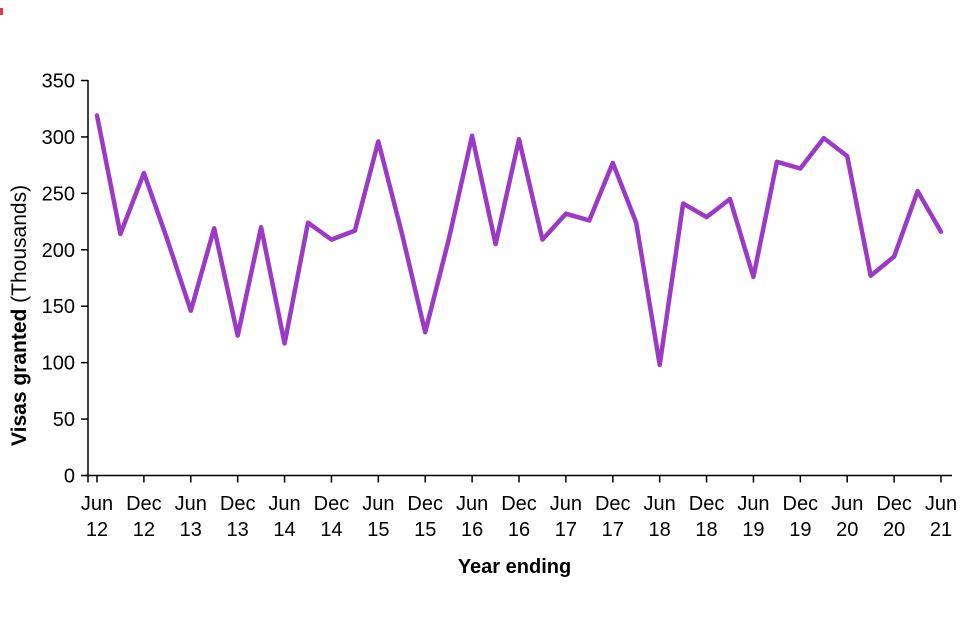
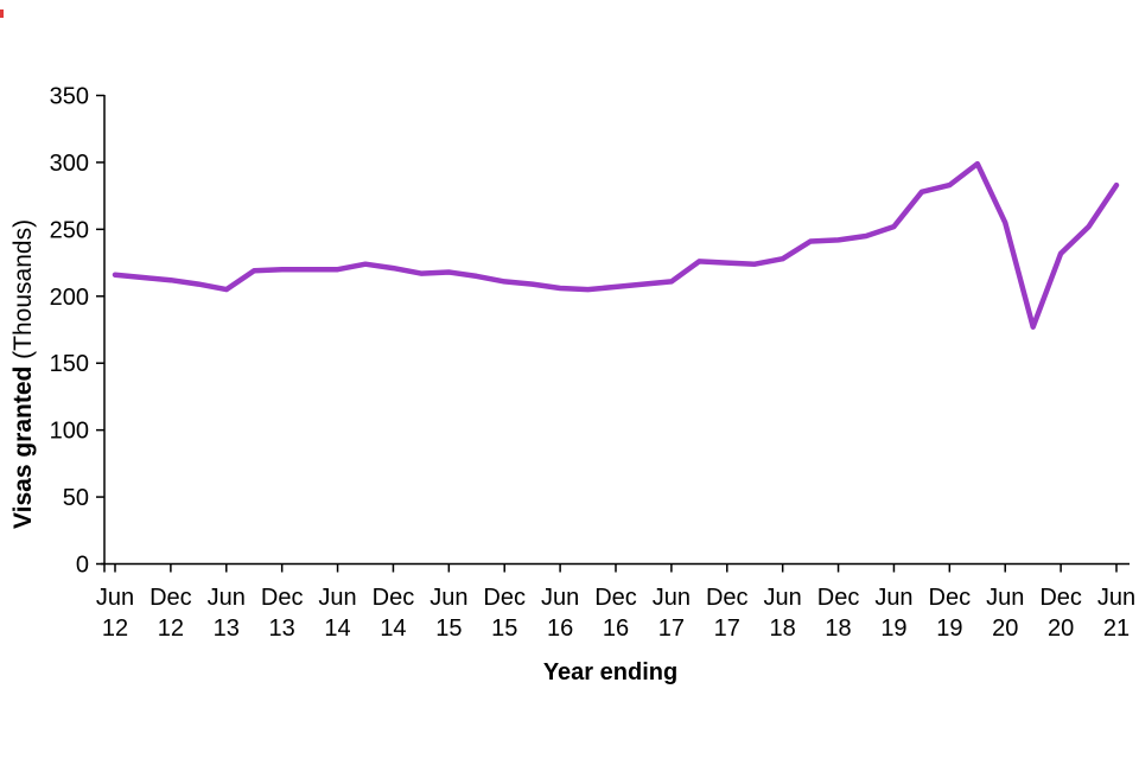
Jun 12: 319 -> 216
Dec 12: 268 -> 212
Jun 13: 146 -> 205
Dec 13: 124 -> 220
Jun 14: 117 -> 220
Dec 14: 209 -> 221
Jun 15: 296 -> 218
Dec 15: 127 -> 211
Jun 16: 301 -> 206
Dec 16: 298 -> 207
Jun 17: 232 -> 211
Dec 17: 277 -> 225
Jun 18: 98 -> 228
Dec 18: 229 -> 242
Jun 19: 176 -> 252
Dec 19: 272 -> 283
Jun 20: 283 -> 255
Dec 20: 194 -> 232
Jun 21: 216 -> 283
